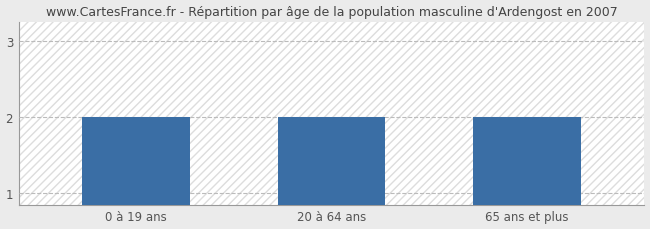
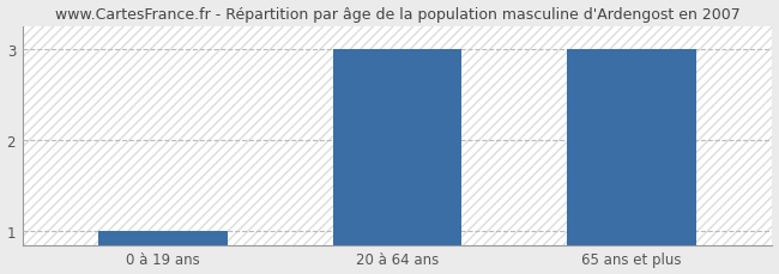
0 à 19 ans: 2 -> 1
20 à 64 ans: 2 -> 3
65 ans et plus: 2 -> 3
